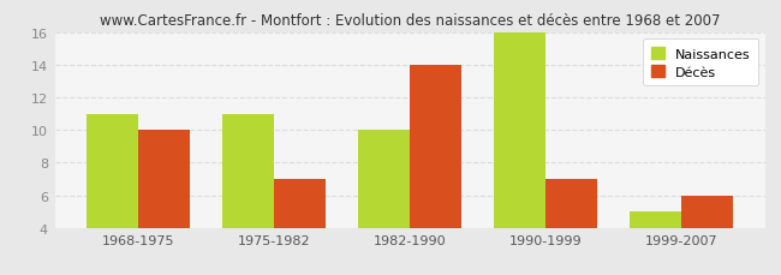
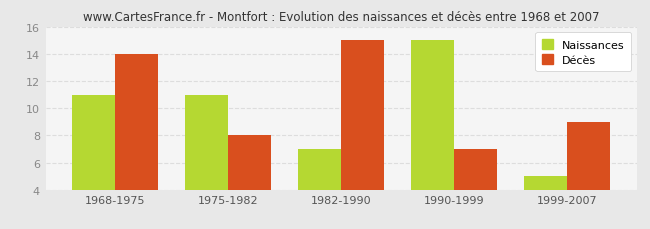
Décès/1968-1975: 10 -> 14
Décès/1975-1982: 7 -> 8
Naissances/1982-1990: 10 -> 7
Décès/1982-1990: 14 -> 15
Naissances/1990-1999: 16 -> 15
Décès/1999-2007: 6 -> 9
